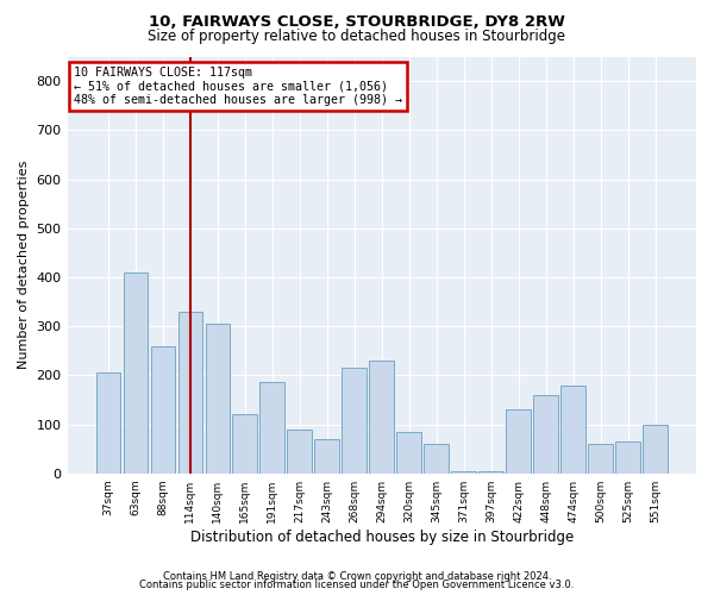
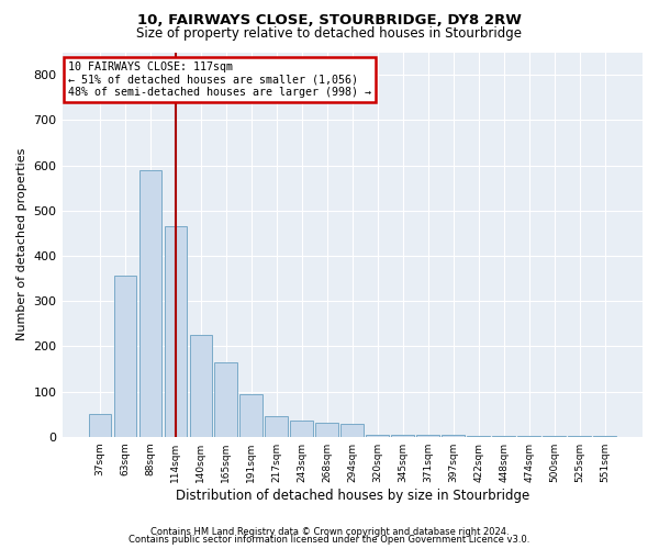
37sqm: 205 -> 50
63sqm: 410 -> 355
88sqm: 260 -> 590
114sqm: 330 -> 465
140sqm: 305 -> 225
165sqm: 120 -> 165
191sqm: 185 -> 95
217sqm: 90 -> 45
243sqm: 70 -> 35
268sqm: 215 -> 30
294sqm: 230 -> 28
320sqm: 85 -> 5
345sqm: 60 -> 5
422sqm: 130 -> 2
448sqm: 160 -> 2
474sqm: 180 -> 1
500sqm: 60 -> 1
525sqm: 65 -> 1
551sqm: 100 -> 1
